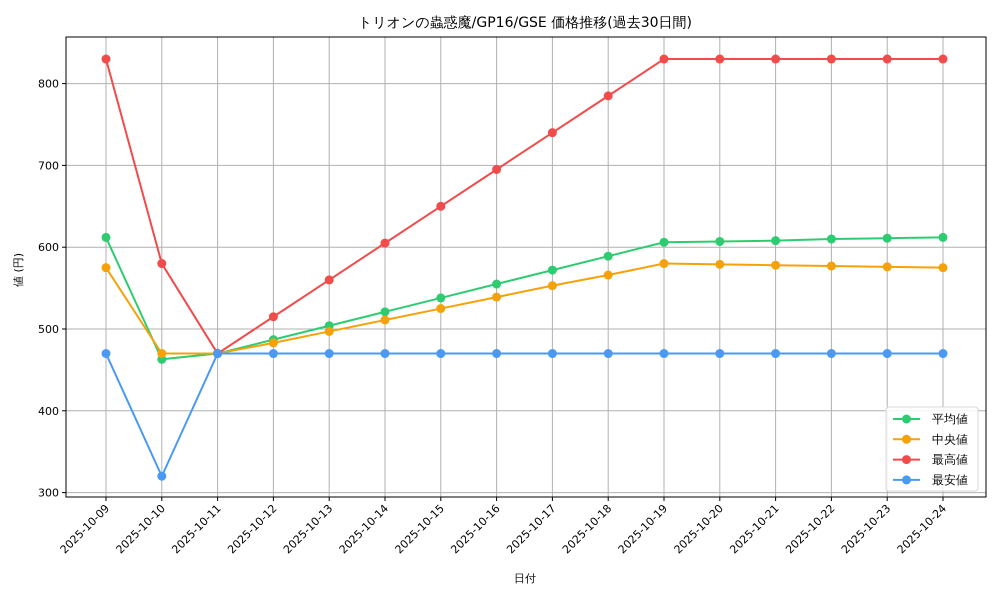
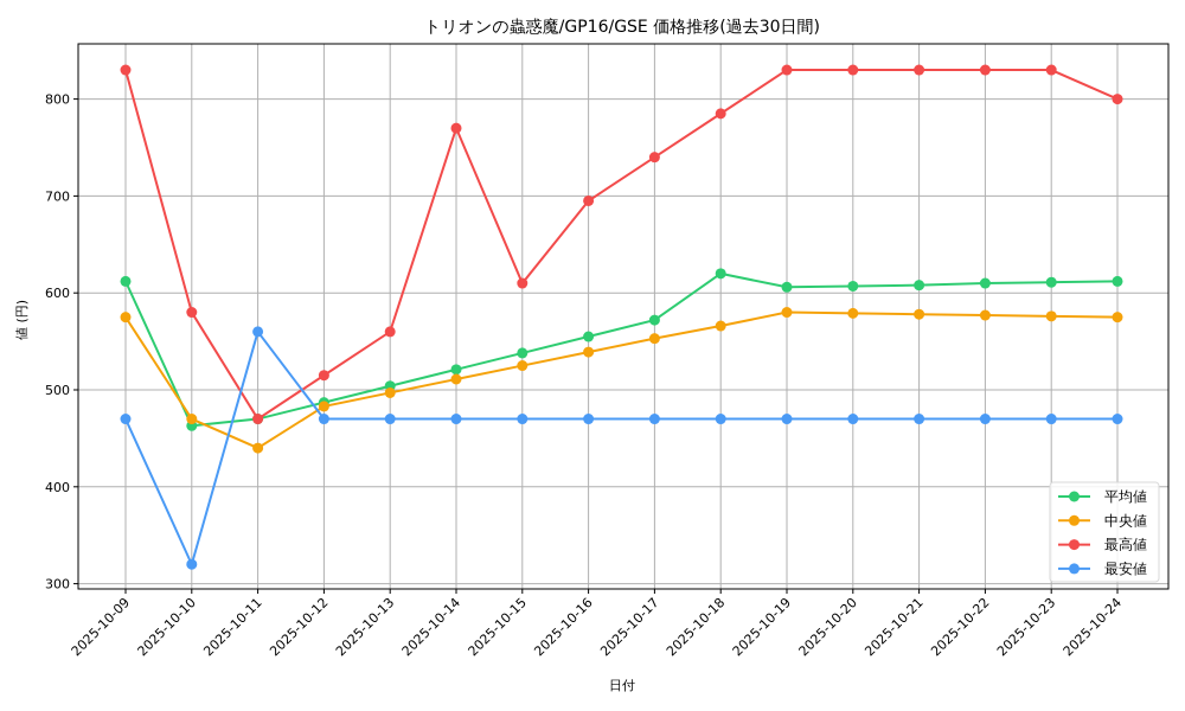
中央値/2025-10-11: 470 -> 440
最安値/2025-10-11: 470 -> 560
最高値/2025-10-14: 600 -> 770
最高値/2025-10-15: 650 -> 610
平均値/2025-10-18: 590 -> 620
最高値/2025-10-24: 830 -> 800
